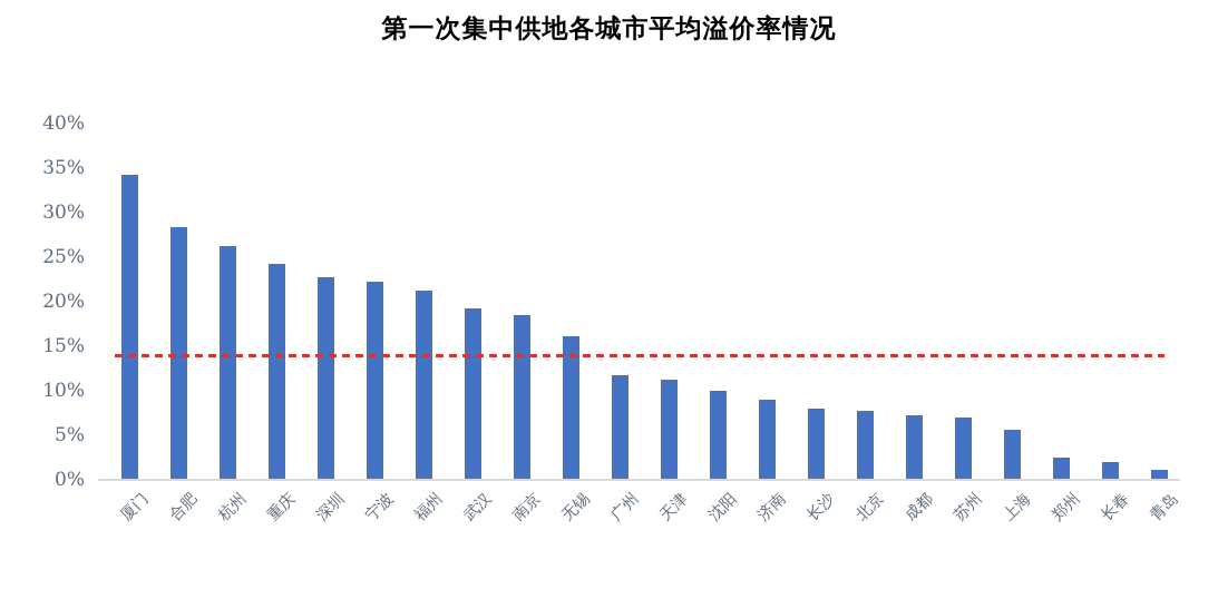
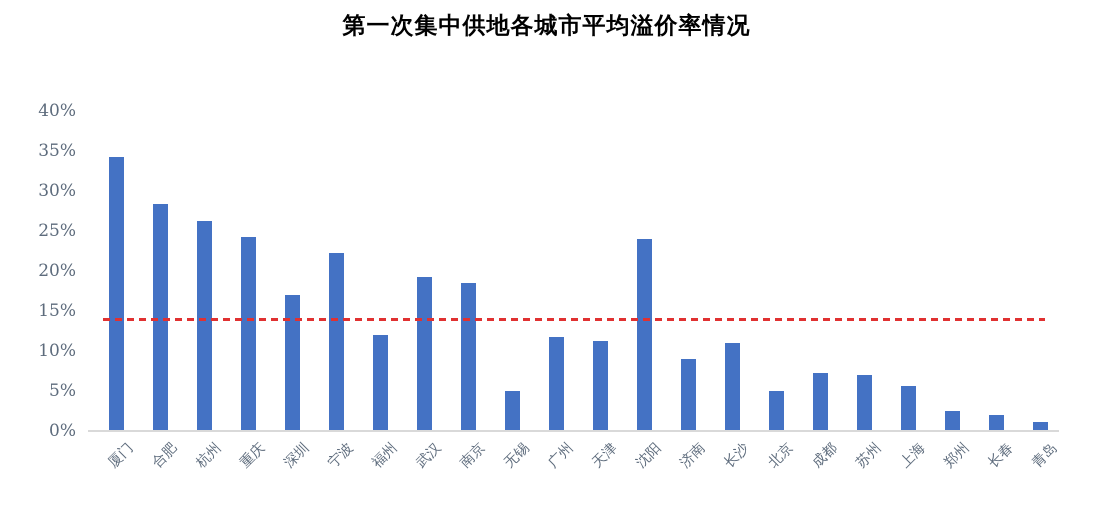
深圳: 23% -> 17%
福州: 21% -> 12%
无锡: 16% -> 5%
沈阳: 10% -> 24%
长沙: 8% -> 11%
北京: 8% -> 5%
